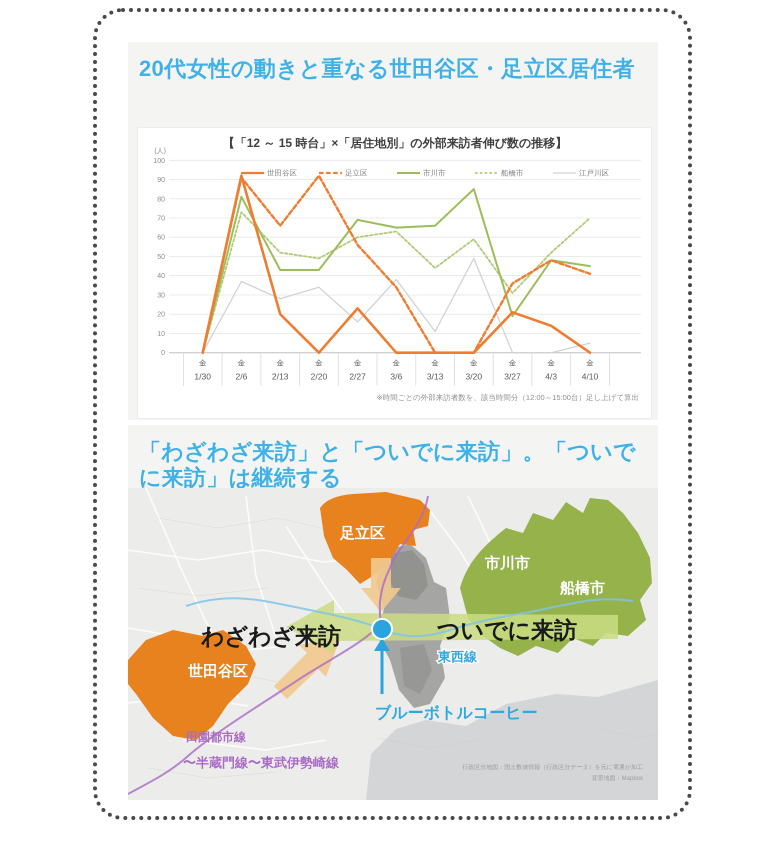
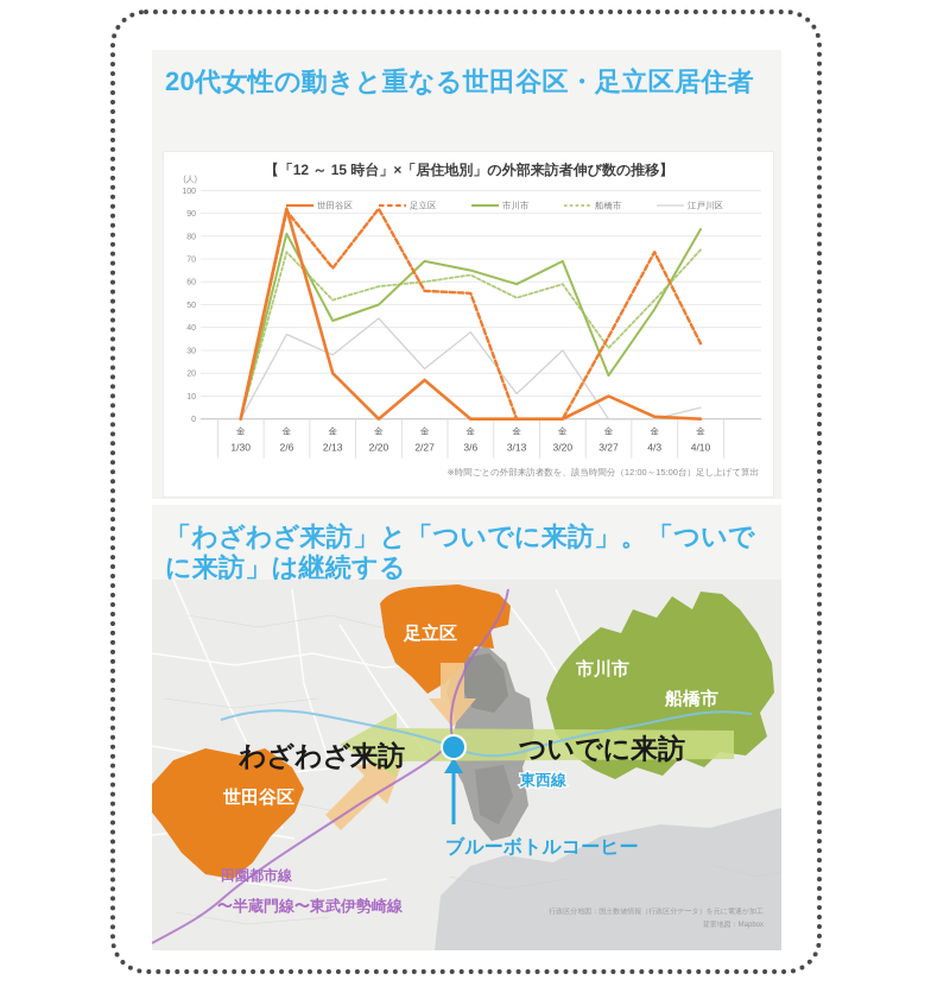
市川市/2/20: 43 -> 50
船橋市/2/20: 49 -> 58
江戸川区/2/20: 34 -> 44
世田谷区/2/27: 23 -> 17
江戸川区/2/27: 16 -> 22
足立区/3/6: 34 -> 55
市川市/3/13: 66 -> 59
船橋市/3/13: 44 -> 53
市川市/3/20: 85 -> 69
江戸川区/3/20: 49 -> 30
世田谷区/3/27: 21 -> 10
世田谷区/4/3: 14 -> 1
足立区/4/3: 48 -> 73
足立区/4/10: 41 -> 33
市川市/4/10: 45 -> 83
船橋市/4/10: 70 -> 74
